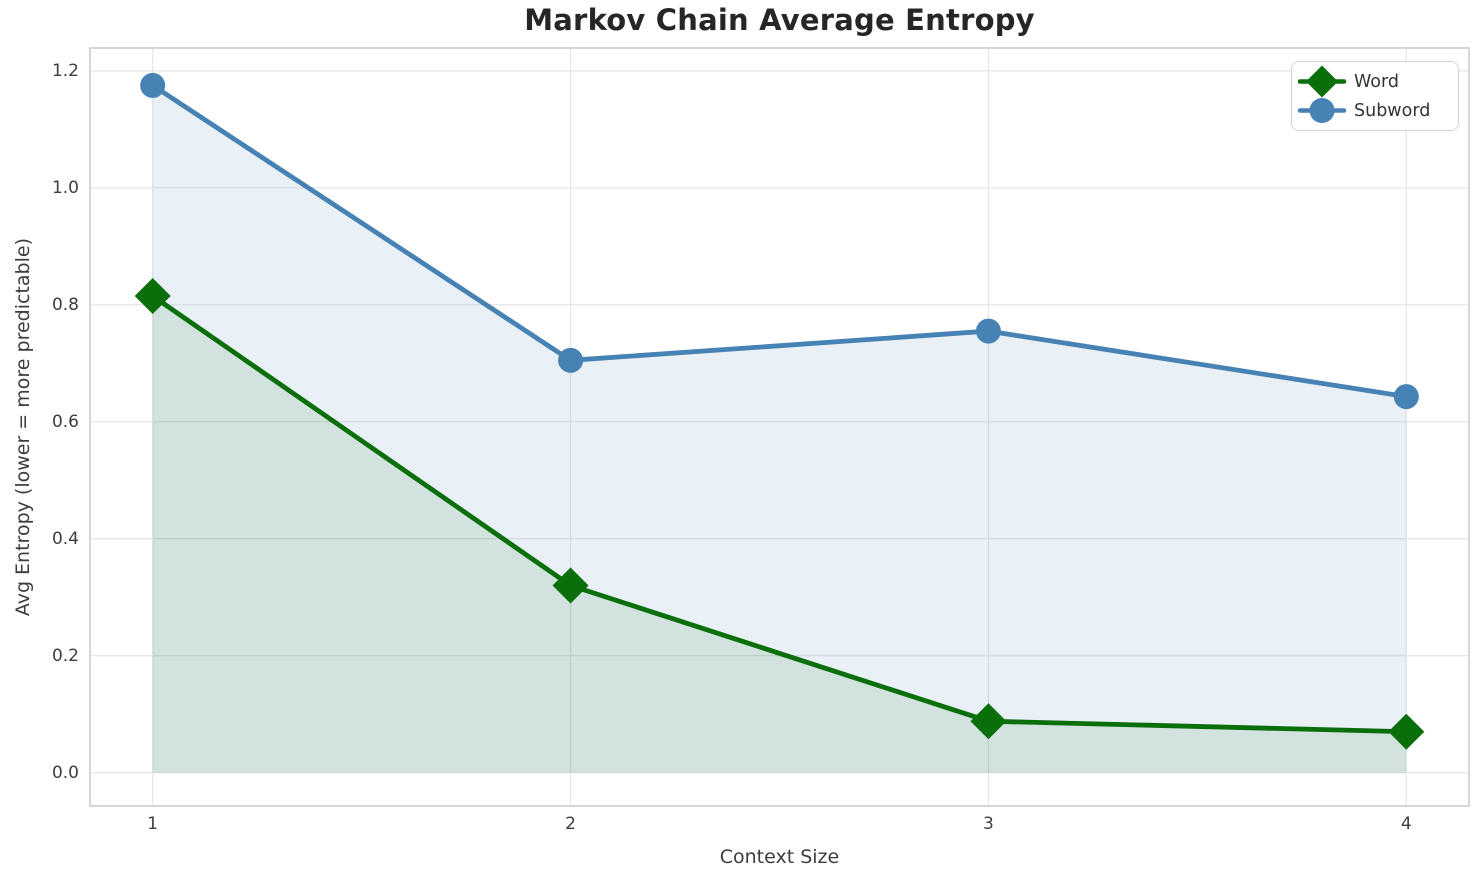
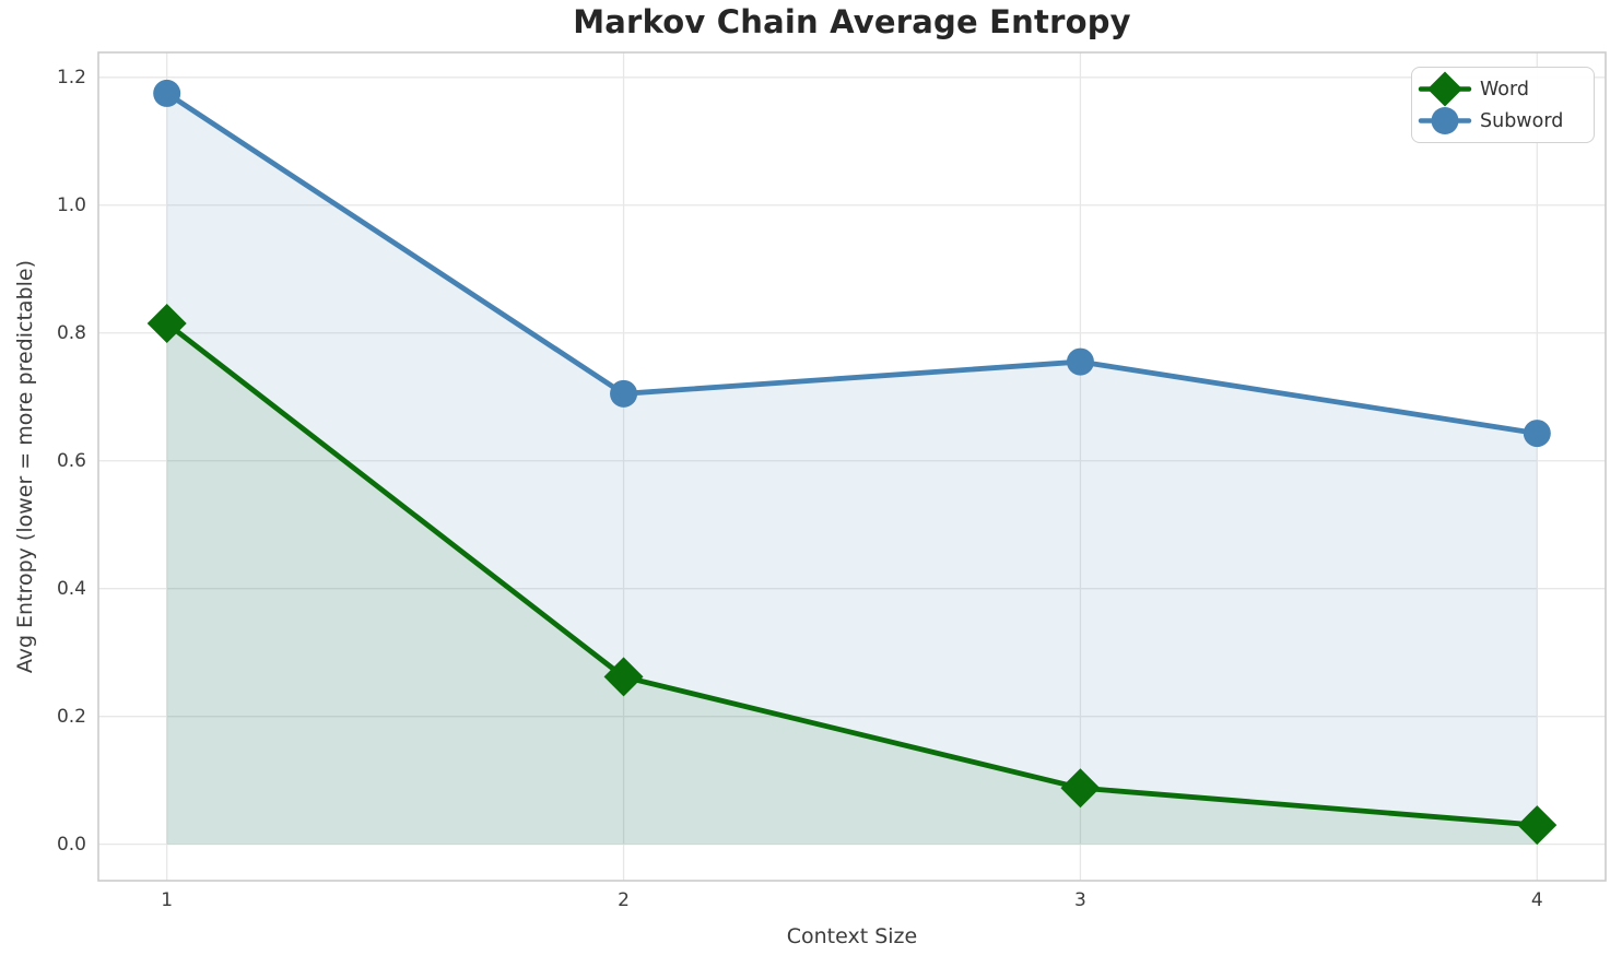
Word/2: 0.32 -> 0.26
Word/4: 0.07 -> 0.03
